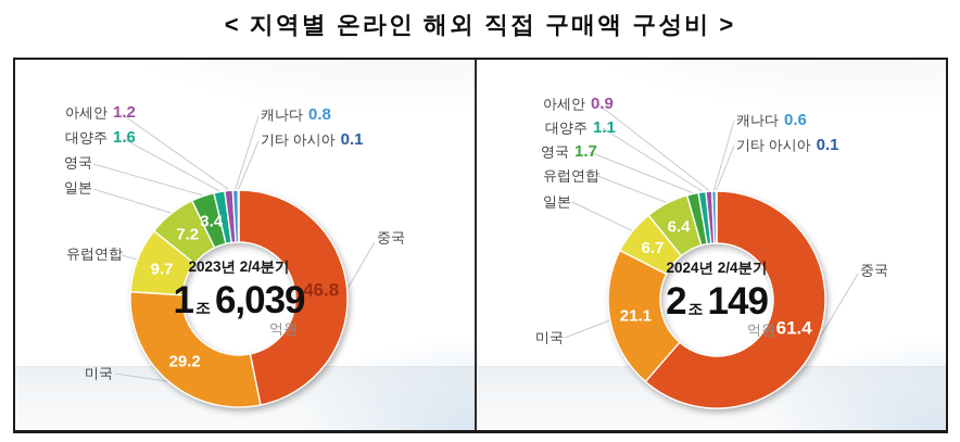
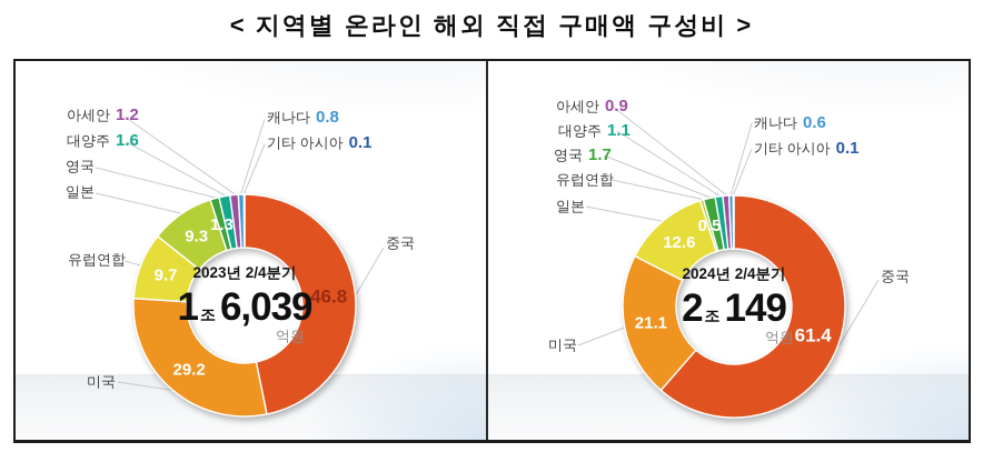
2023년 2/4분기/일본: 7.2 -> 9.3
2023년 2/4분기/영국: 3.4 -> 1.3
2024년 2/4분기/일본: 6.7 -> 12.6
2024년 2/4분기/유럽연합: 6.4 -> 0.5
